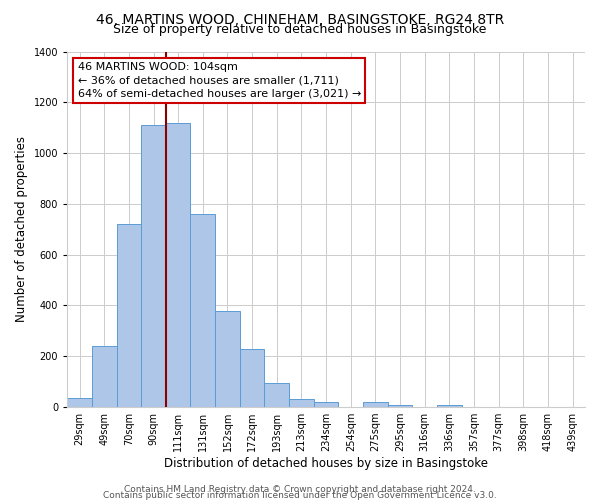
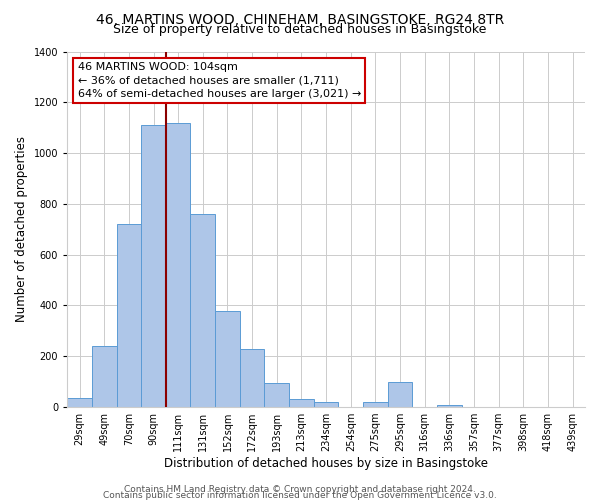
295sqm: 10 -> 100
